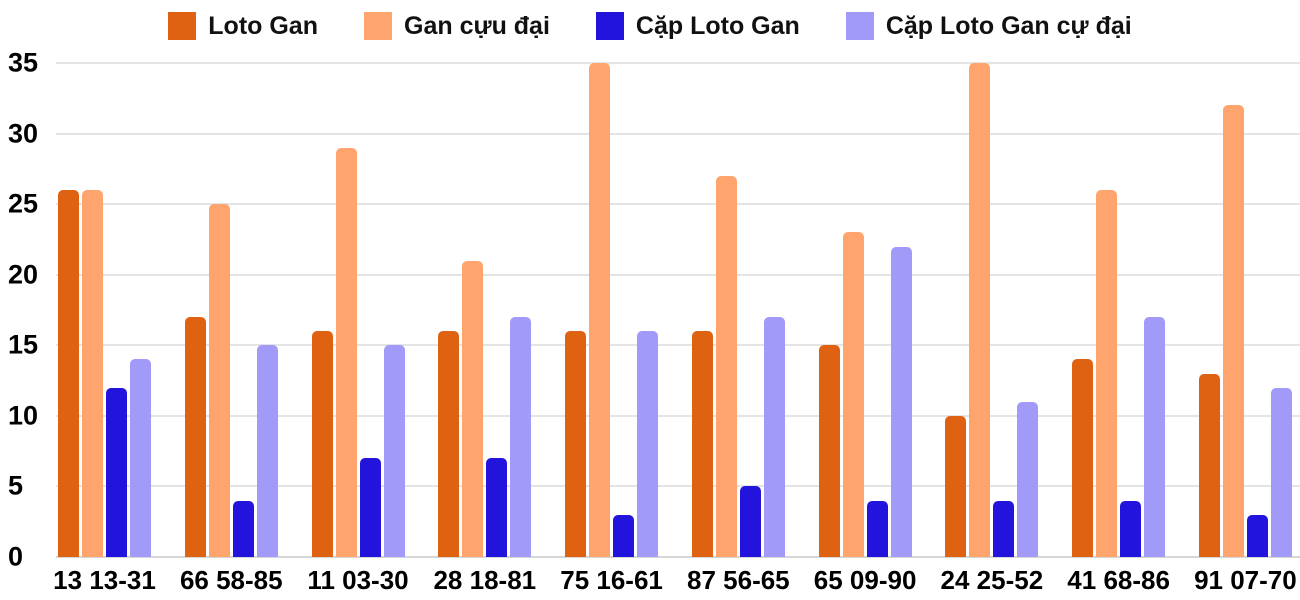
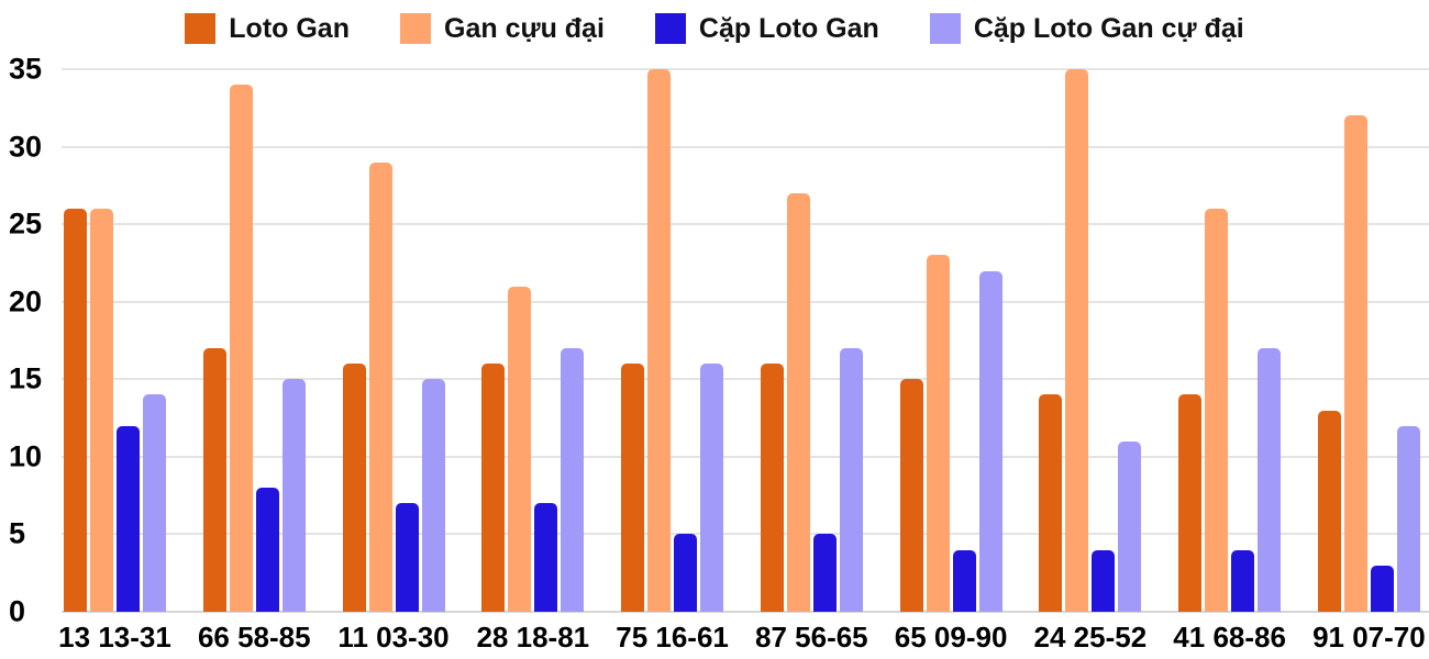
Gan cựu đại/66 58-85: 25 -> 34
Cặp Loto Gan/66 58-85: 4 -> 8
Cặp Loto Gan/75 16-61: 3 -> 5
Loto Gan/24 25-52: 10 -> 14
